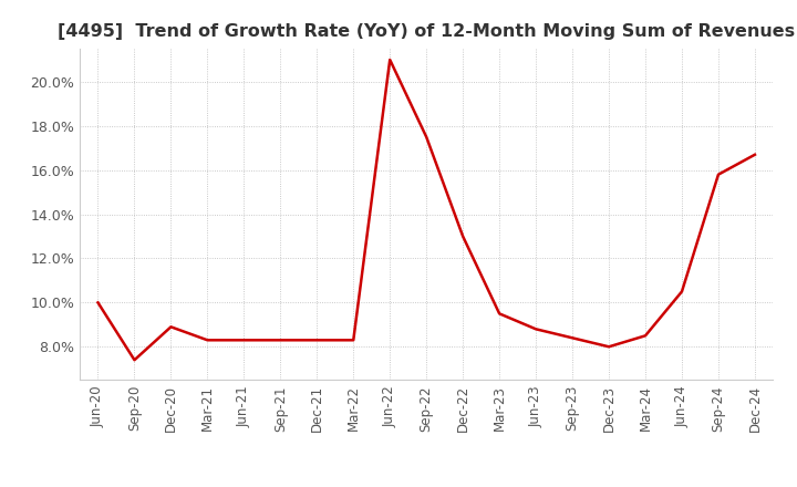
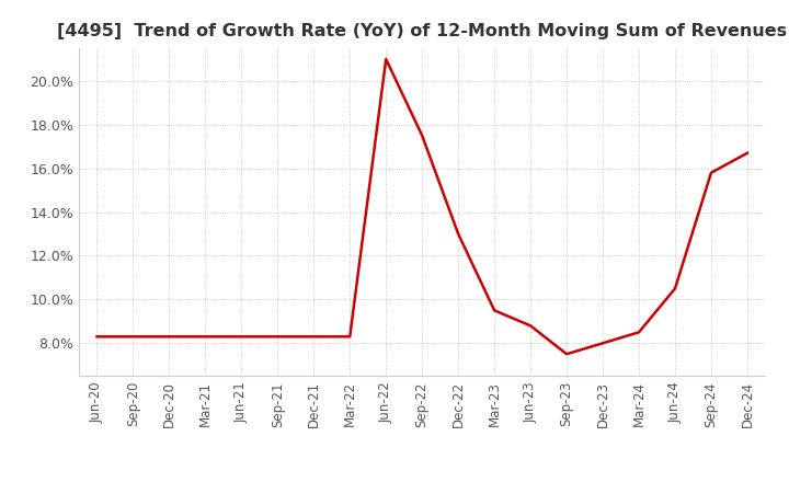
Jun-20: 10.0% -> 8.3%
Sep-20: 7.4% -> 8.3%
Dec-20: 8.9% -> 8.3%
Sep-23: 8.4% -> 7.5%
